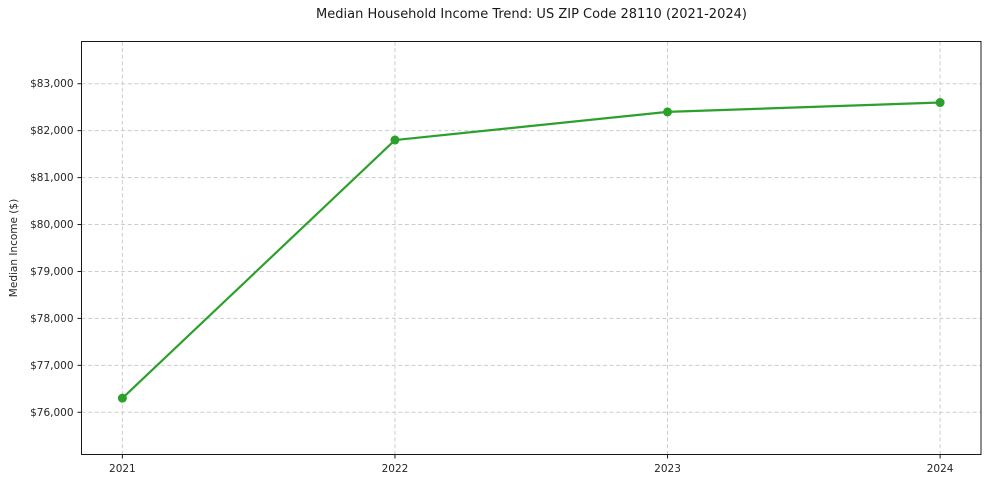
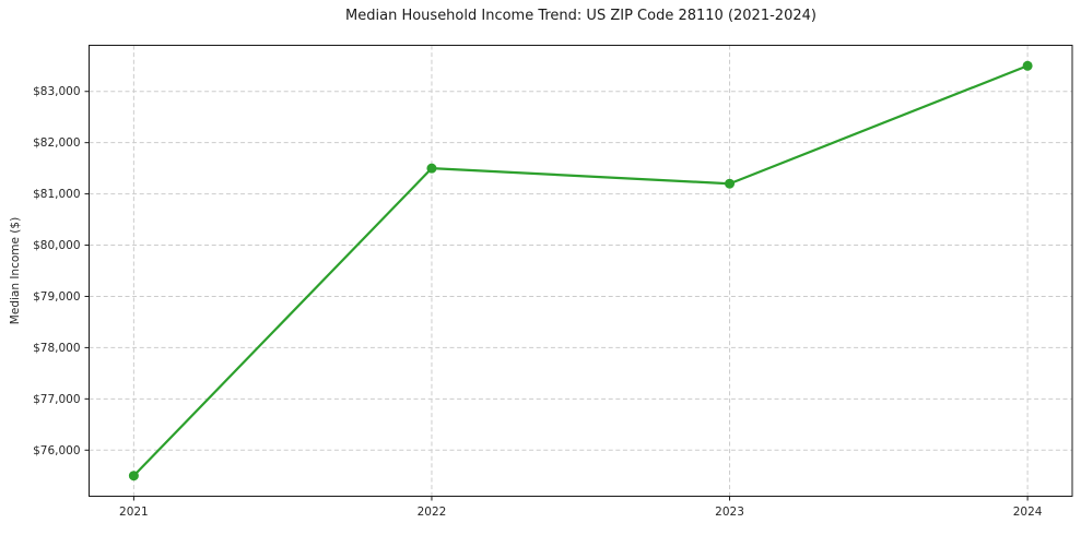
2021: $76300 -> $75500
2022: $81800 -> $81500
2023: $82400 -> $81200
2024: $82600 -> $83500
